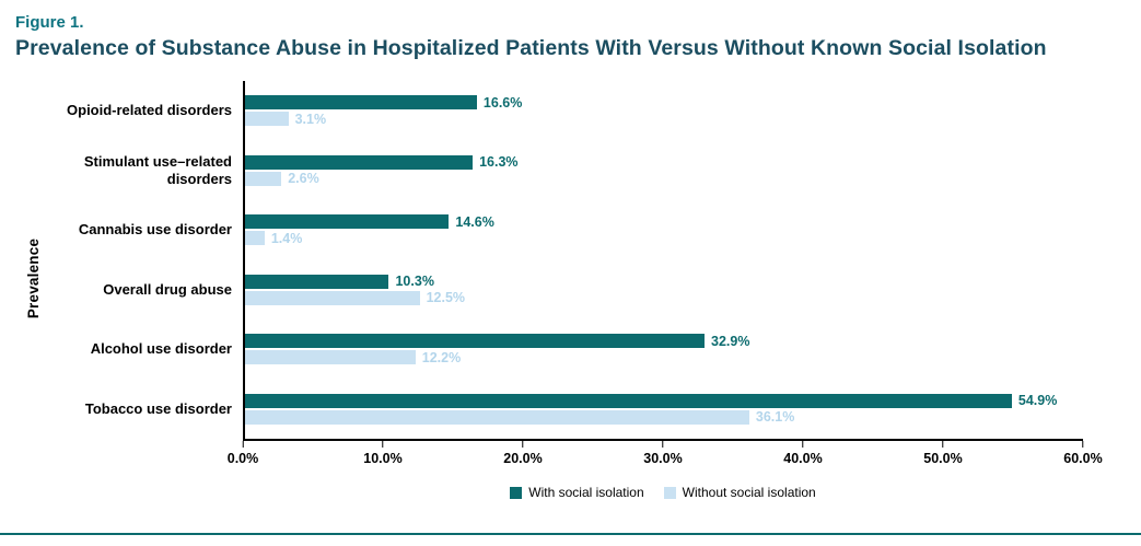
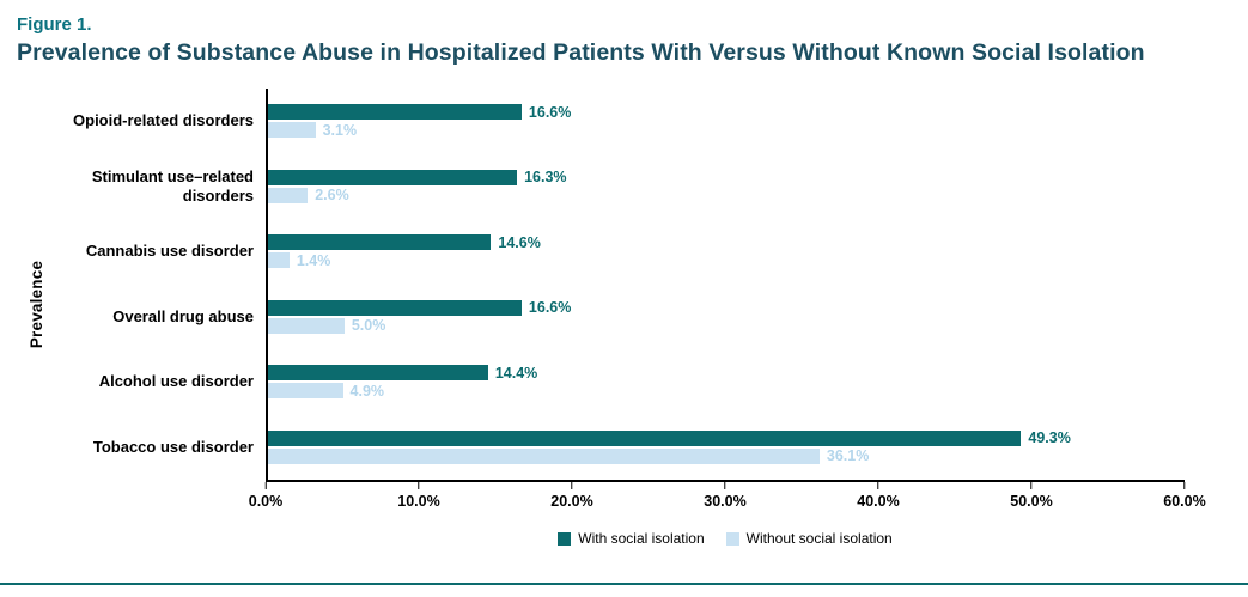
With social isolation/Overall drug abuse: 10.3% -> 16.6%
Without social isolation/Overall drug abuse: 12.5% -> 5.0%
With social isolation/Alcohol use disorder: 32.9% -> 14.4%
Without social isolation/Alcohol use disorder: 12.2% -> 4.9%
With social isolation/Tobacco use disorder: 54.9% -> 49.3%
